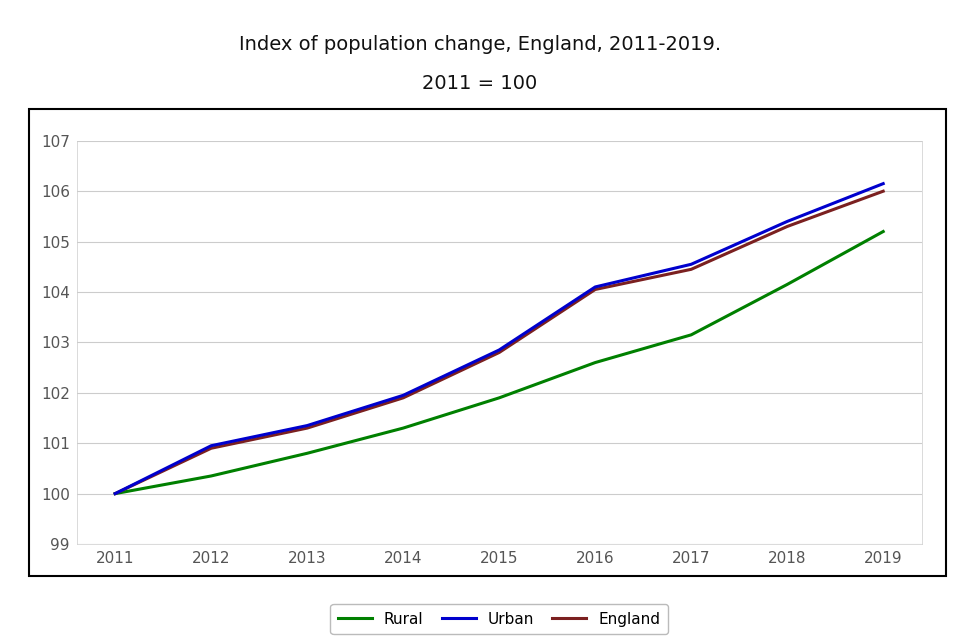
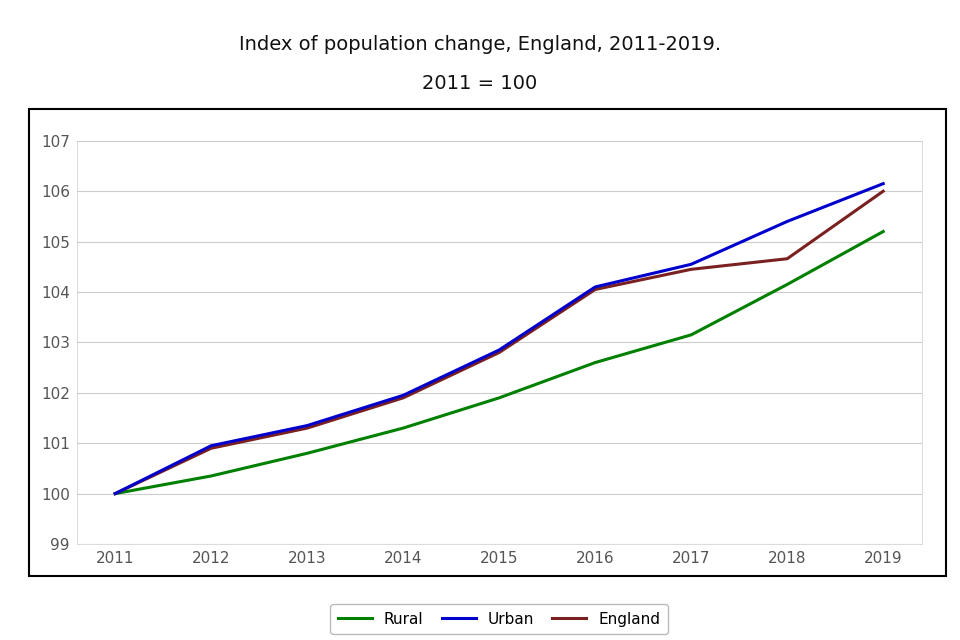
England/2018: 105.30 -> 104.66
